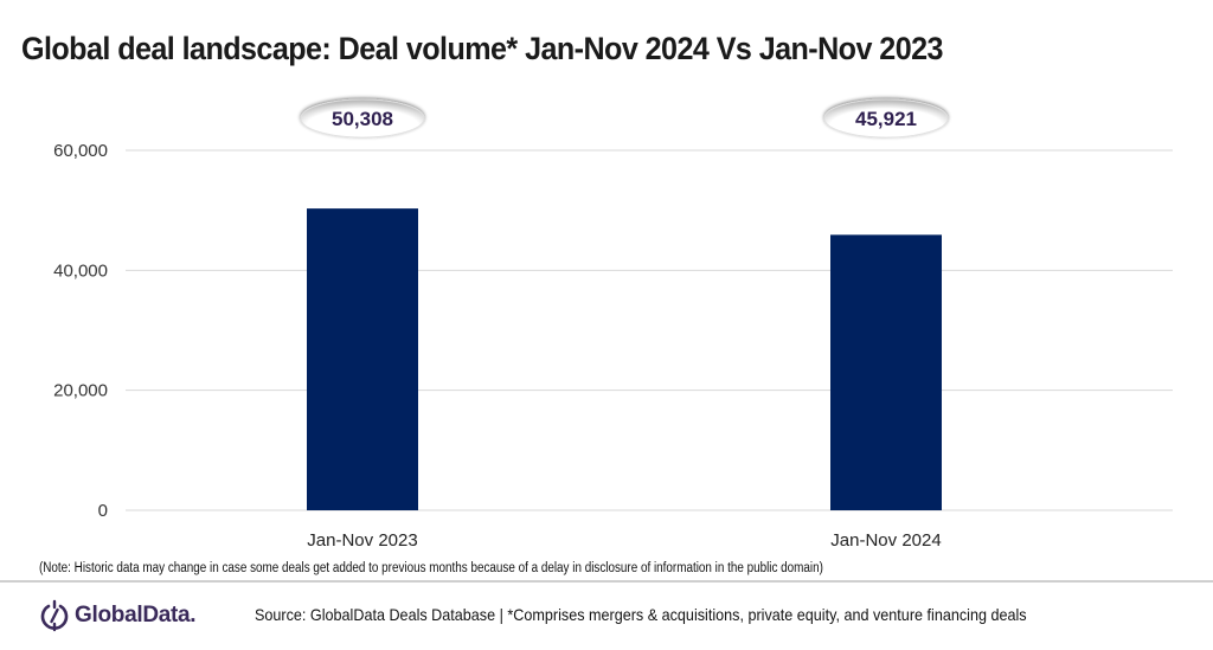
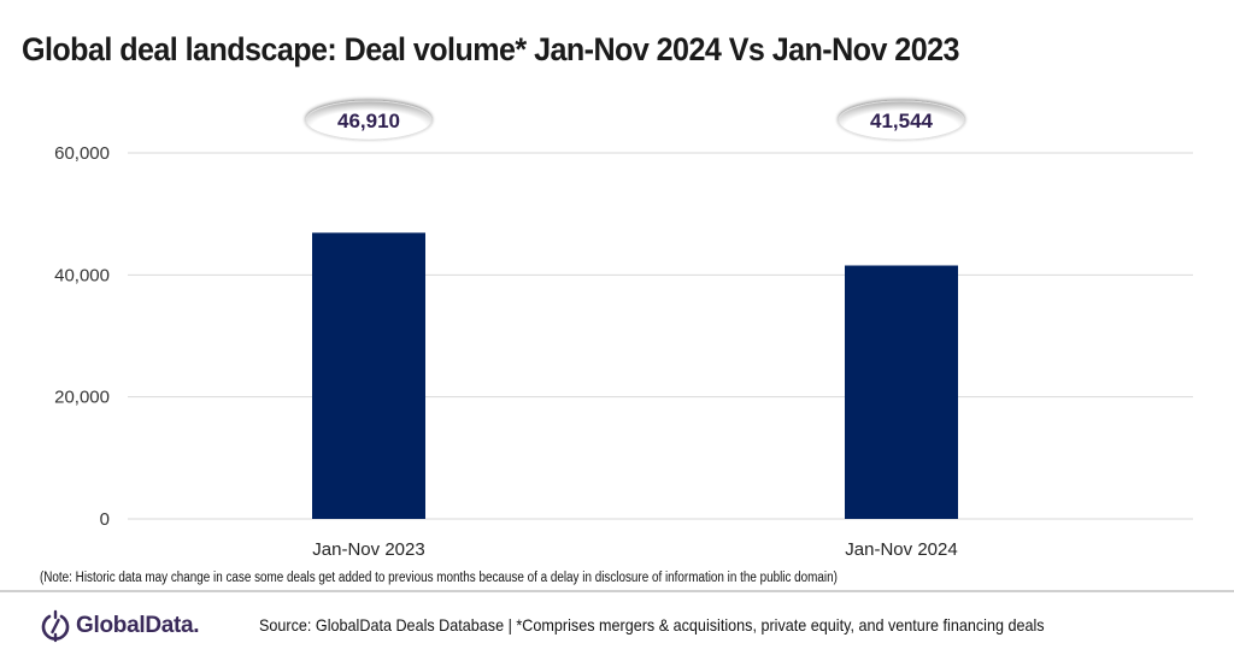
Jan-Nov 2023: 50,308 -> 46,910
Jan-Nov 2024: 45,921 -> 41,544
